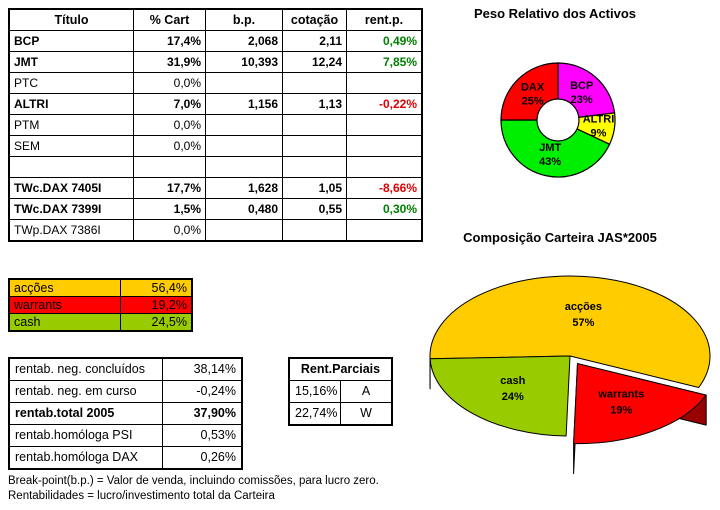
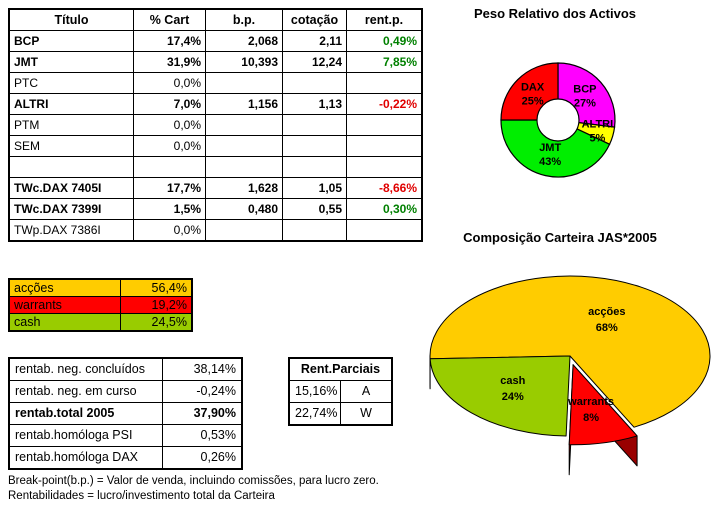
Peso Relativo dos Activos/BCP: 23% -> 27%
Peso Relativo dos Activos/ALTRI: 9% -> 5%
Composição Carteira JAS*2005/acções: 57% -> 68%
Composição Carteira JAS*2005/warrants: 19% -> 8%
